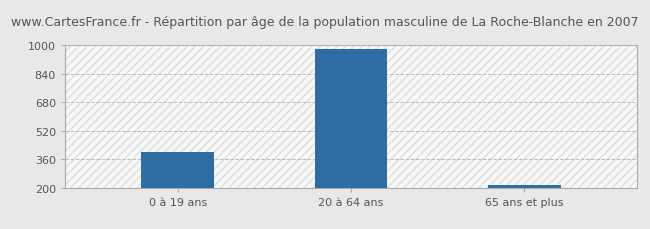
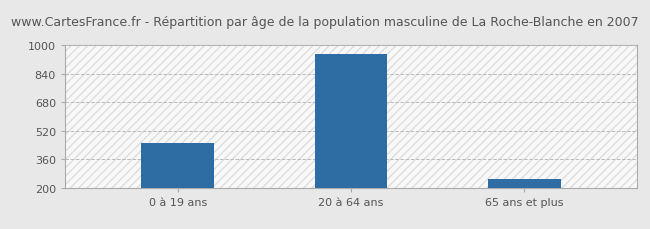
0 à 19 ans: 400 -> 450
20 à 64 ans: 980 -> 950
65 ans et plus: 220 -> 250
